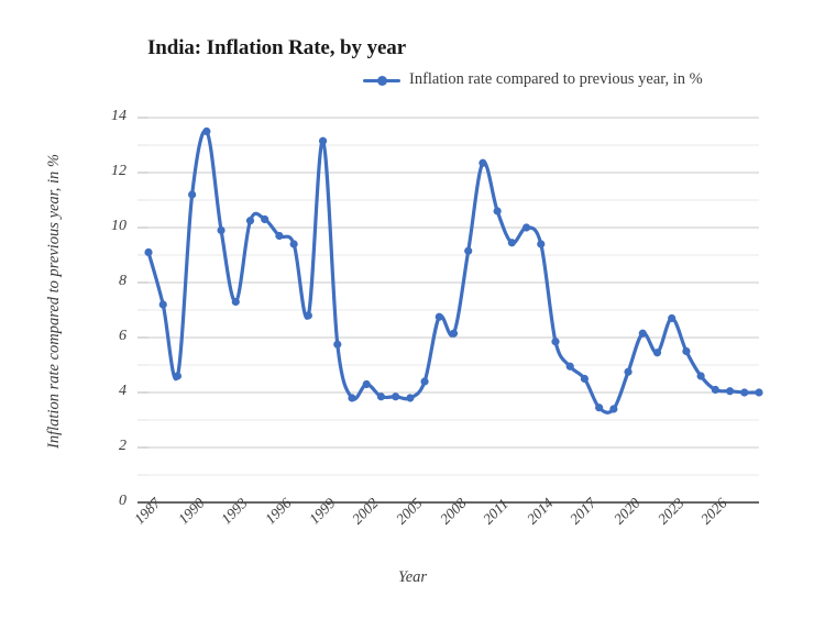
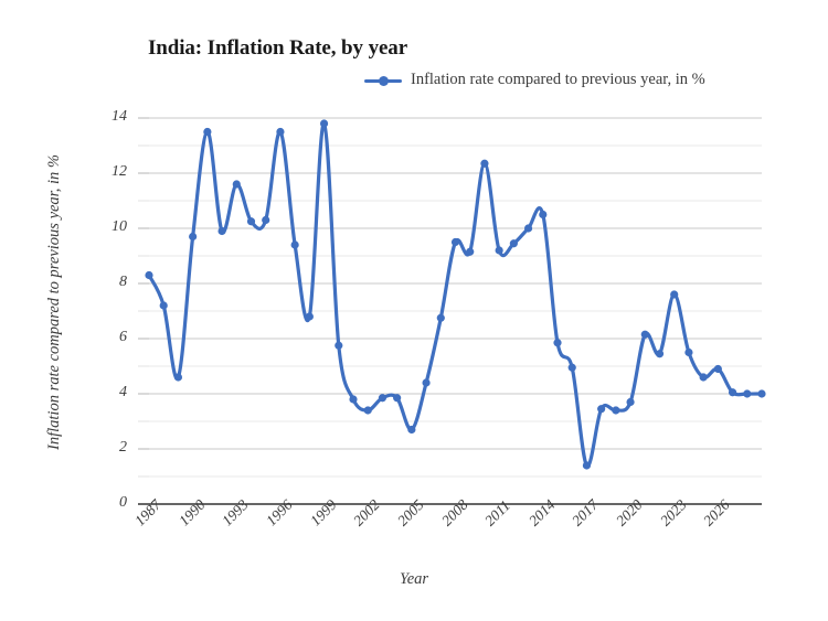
1987: 9.1 -> 8.3
1990: 11.2 -> 9.7
1993: 7.3 -> 11.6
1996: 9.7 -> 13.5
1999: 13.2 -> 13.8
2002: 4.3 -> 3.4
2005: 3.8 -> 2.7
2008: 6.2 -> 9.5
2011: 10.6 -> 9.2
2014: 9.4 -> 10.5
2017: 4.5 -> 1.4
2020: 4.8 -> 3.7
2023: 6.7 -> 7.6
2026: 4.1 -> 4.9
